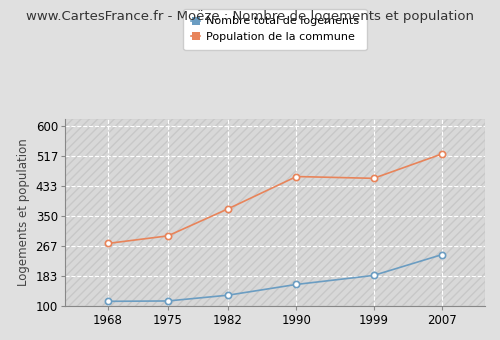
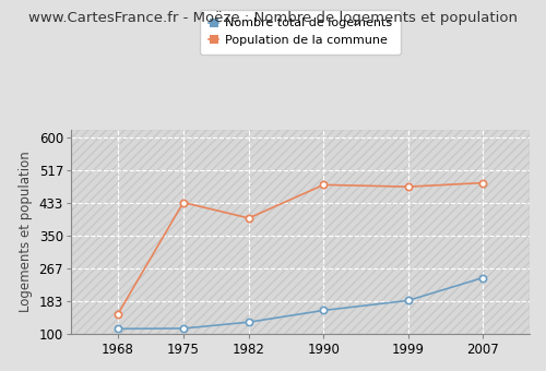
Population de la commune/1968: 274 -> 150
Population de la commune/1975: 295 -> 435
Population de la commune/1982: 370 -> 395
Population de la commune/1990: 460 -> 480
Population de la commune/1999: 455 -> 475
Population de la commune/2007: 523 -> 485
